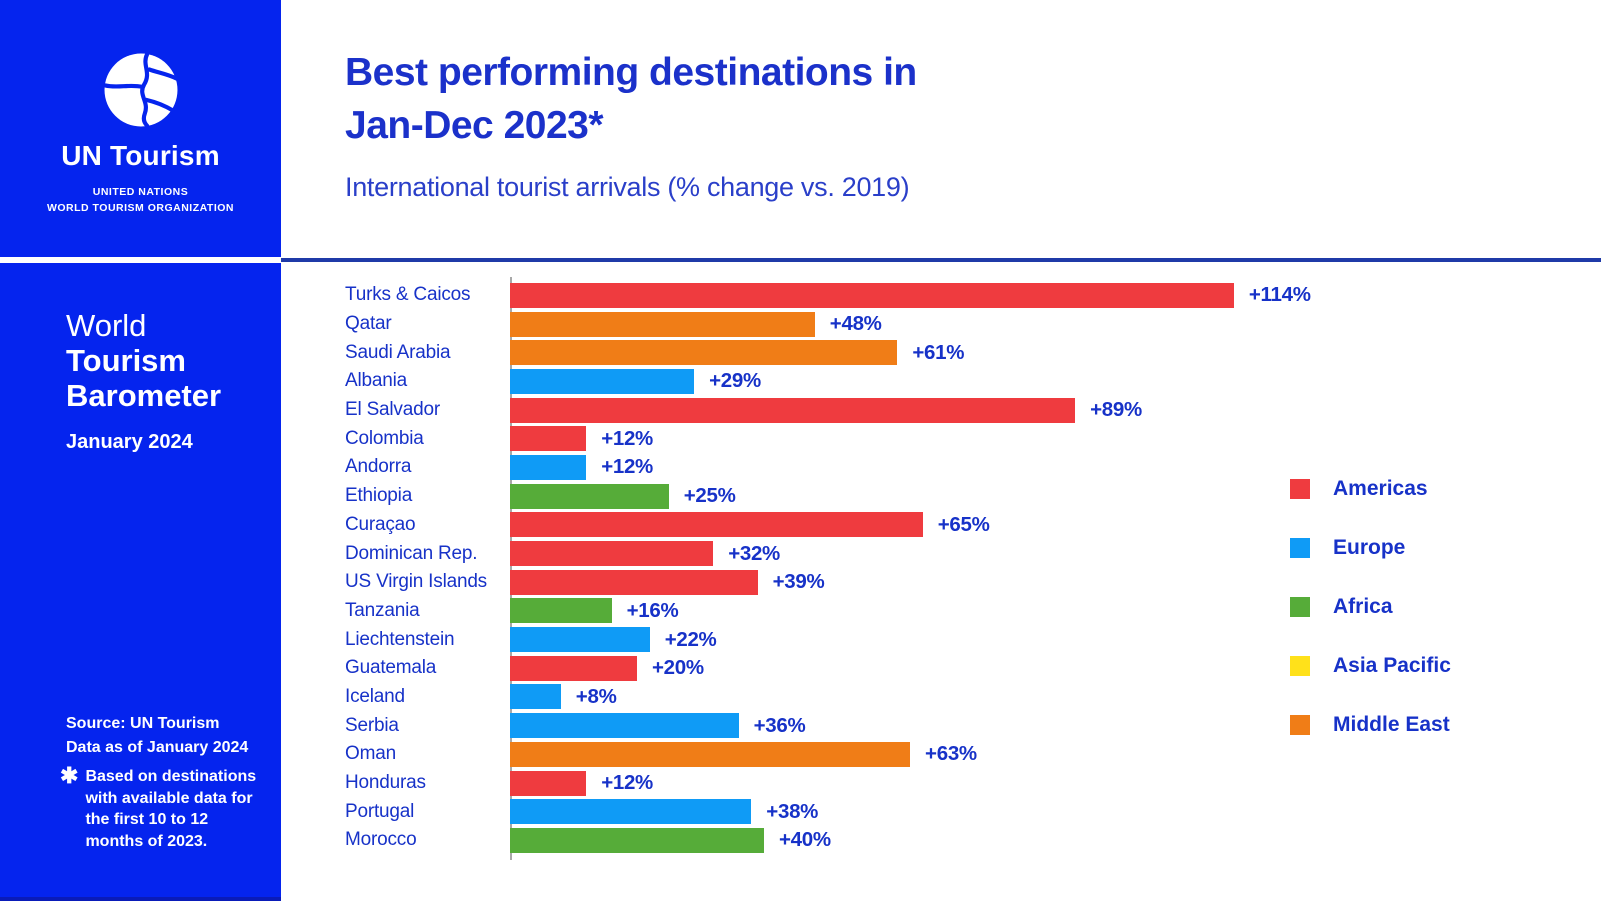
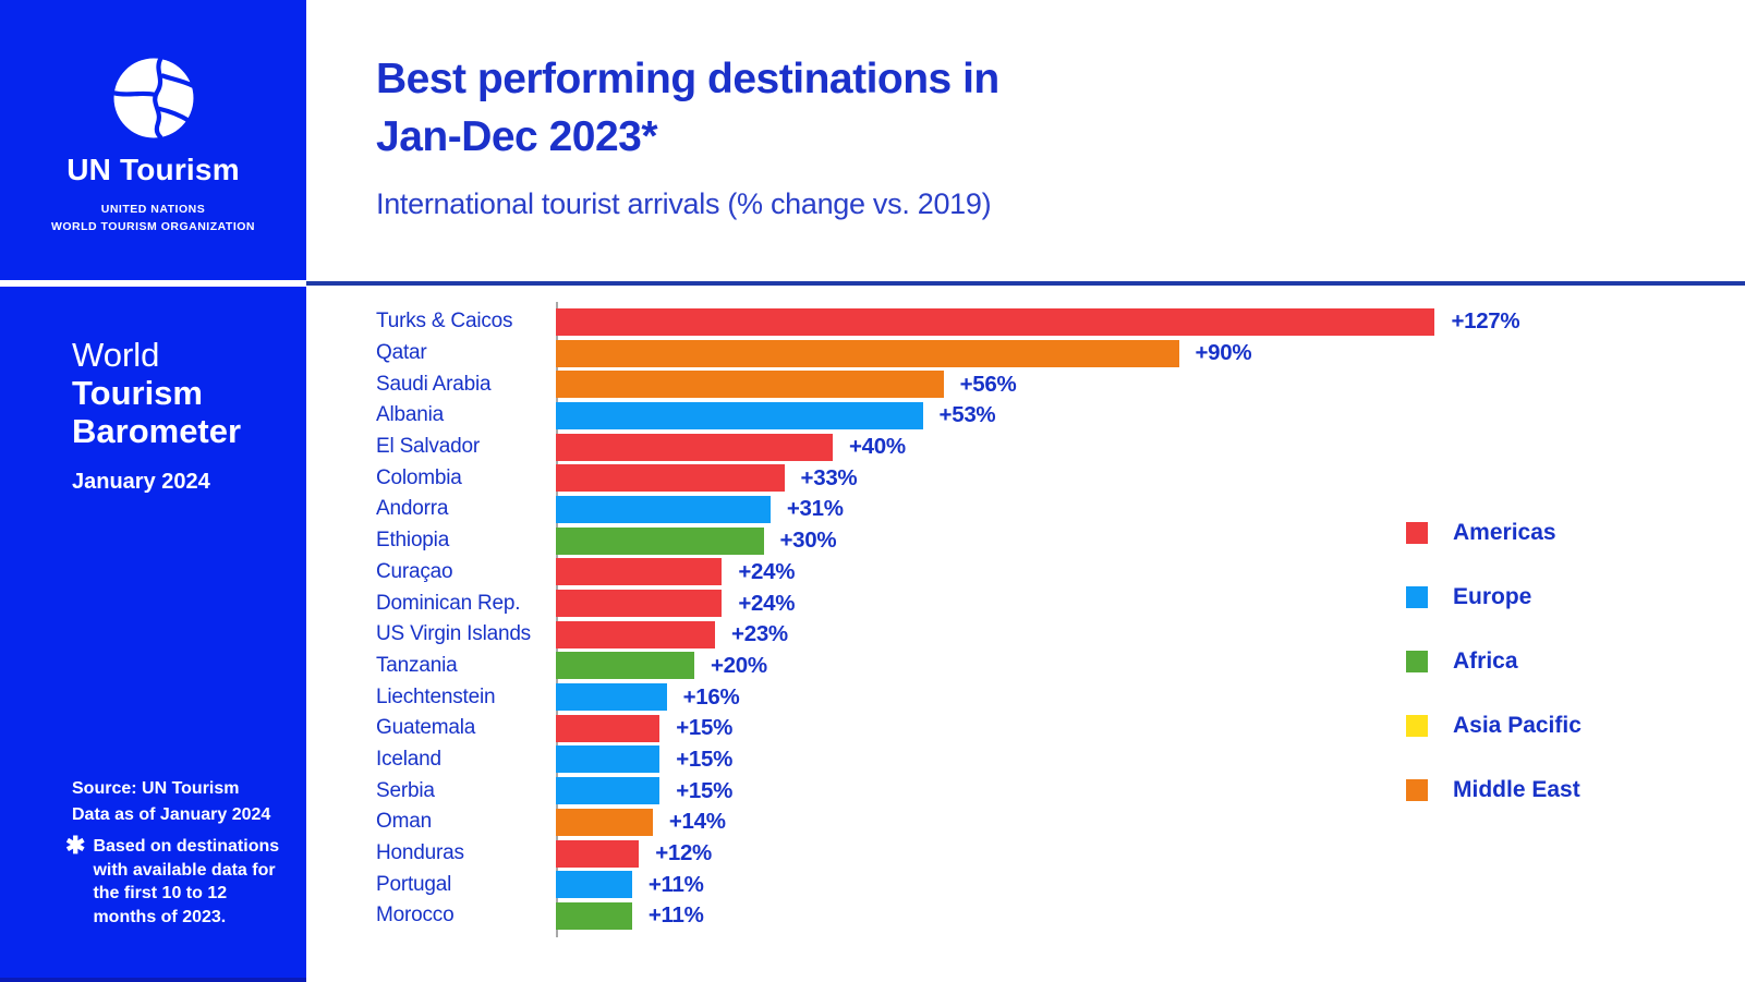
Turks & Caicos: +114% -> +127%
Qatar: +48% -> +90%
Saudi Arabia: +61% -> +56%
Albania: +29% -> +53%
El Salvador: +89% -> +40%
Colombia: +12% -> +33%
Andorra: +12% -> +31%
Ethiopia: +25% -> +30%
Curaçao: +65% -> +24%
Dominican Rep.: +32% -> +24%
US Virgin Islands: +39% -> +23%
Tanzania: +16% -> +20%
Liechtenstein: +22% -> +16%
Guatemala: +20% -> +15%
Iceland: +8% -> +15%
Serbia: +36% -> +15%
Oman: +63% -> +14%
Portugal: +38% -> +11%
Morocco: +40% -> +11%
